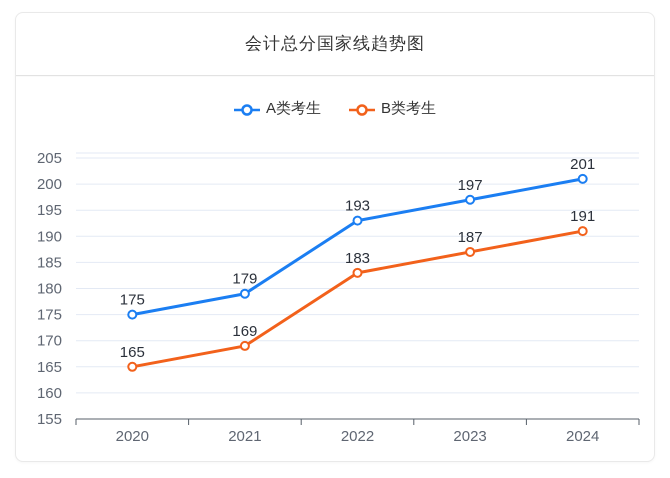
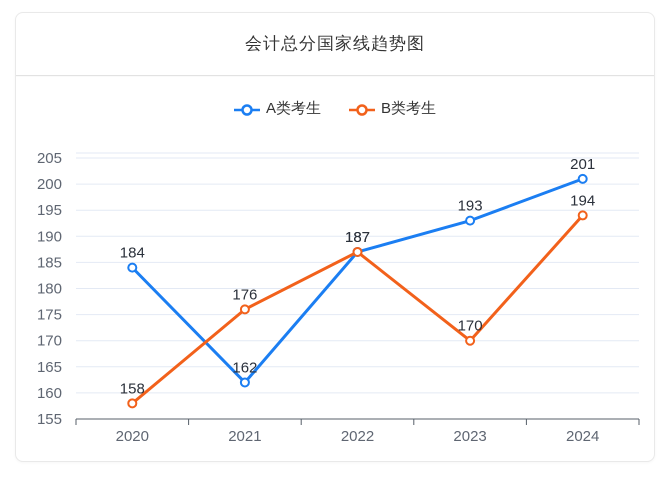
A类考生/2020: 175 -> 184
B类考生/2020: 165 -> 158
A类考生/2021: 179 -> 162
B类考生/2021: 169 -> 176
A类考生/2022: 193 -> 187
B类考生/2022: 183 -> 187
A类考生/2023: 197 -> 193
B类考生/2023: 187 -> 170
B类考生/2024: 191 -> 194
